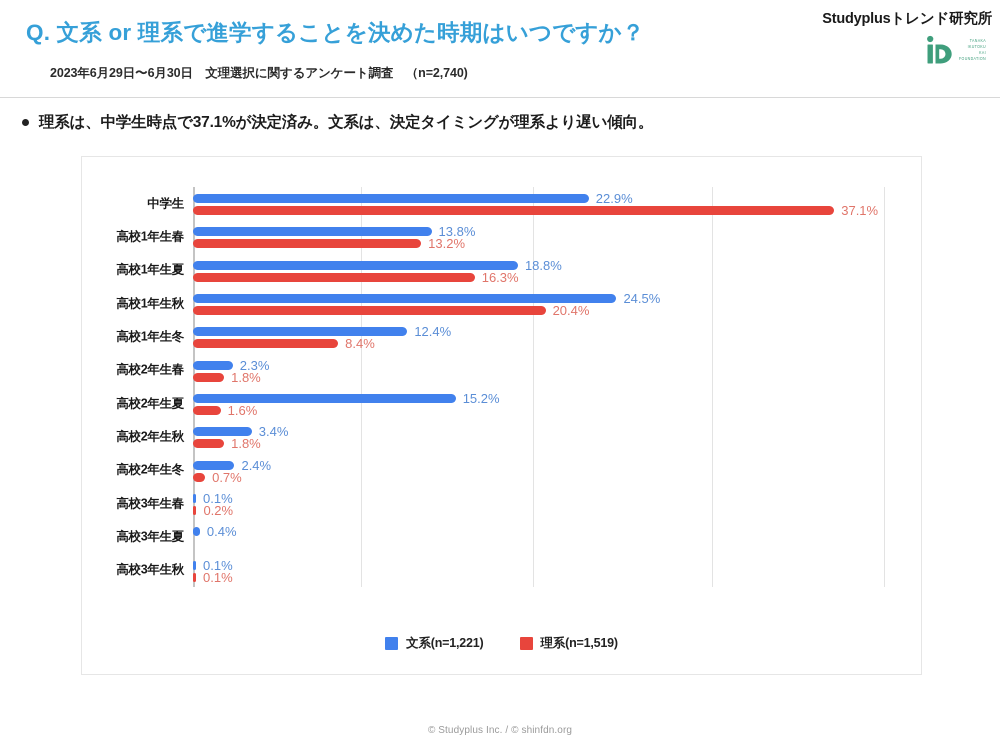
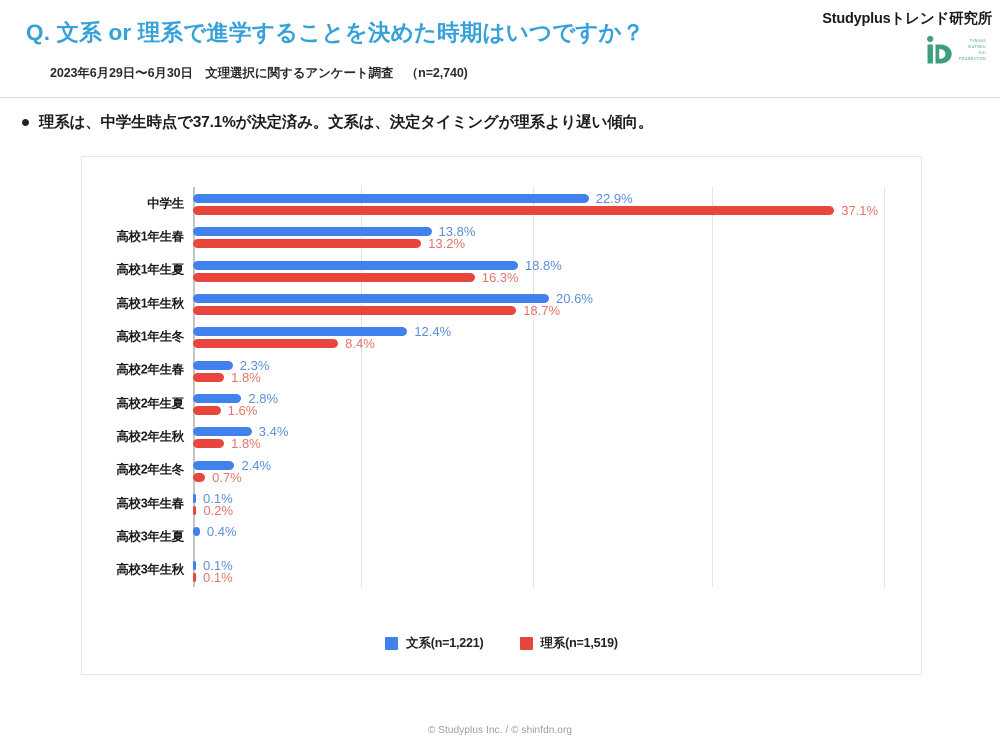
文系(n=1,221)/高校1年生秋: 24.5% -> 20.6%
理系(n=1,519)/高校1年生秋: 20.4% -> 18.7%
文系(n=1,221)/高校2年生夏: 15.2% -> 2.8%
